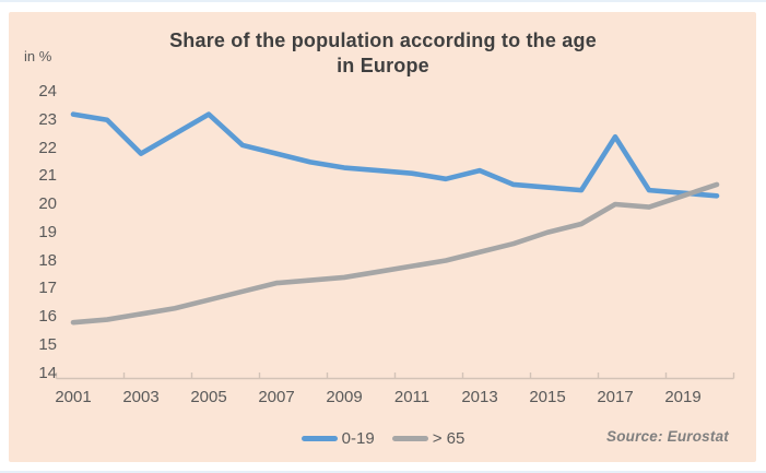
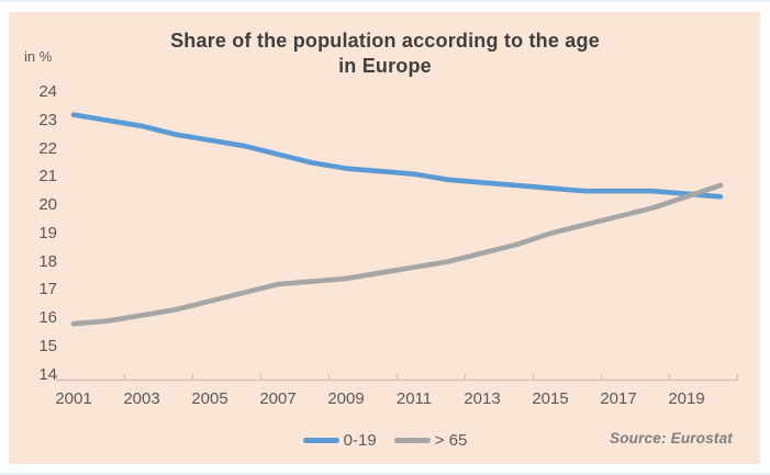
0-19/2003: 21.8 -> 22.8
0-19/2005: 23.2 -> 22.3
0-19/2013: 21.2 -> 20.8
0-19/2017: 22.4 -> 20.5
> 65/2017: 20.0 -> 19.6
